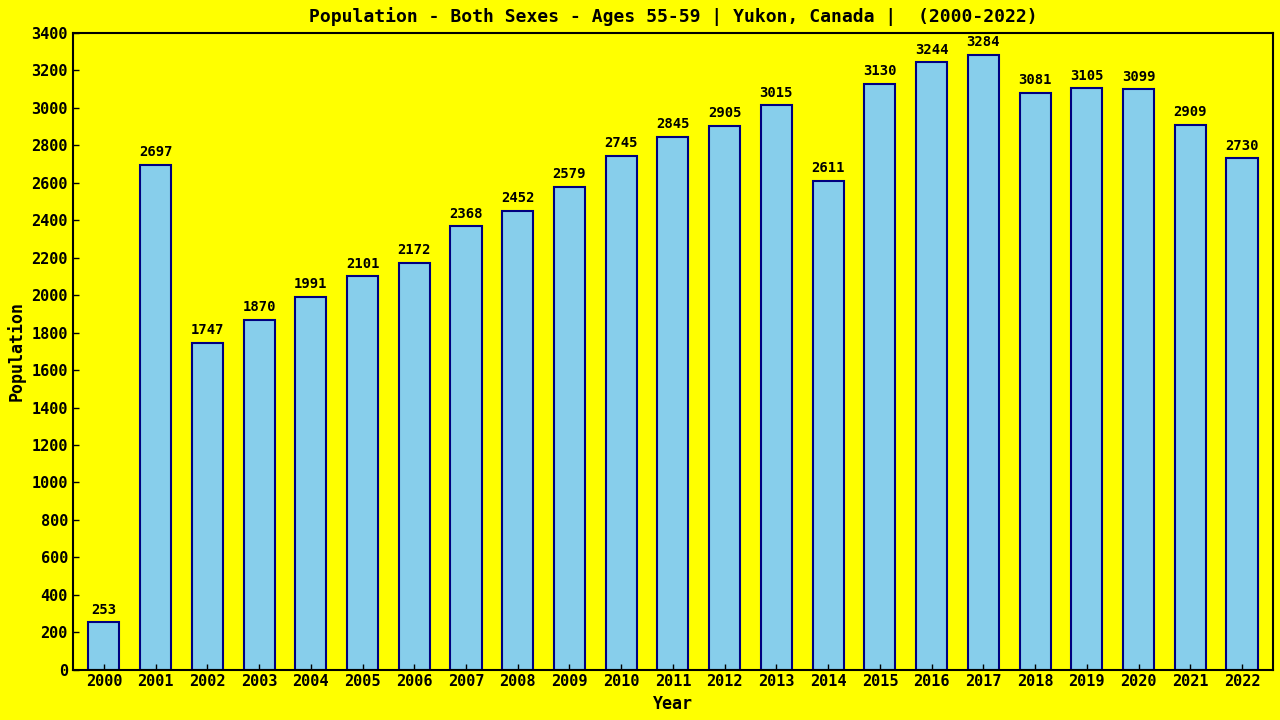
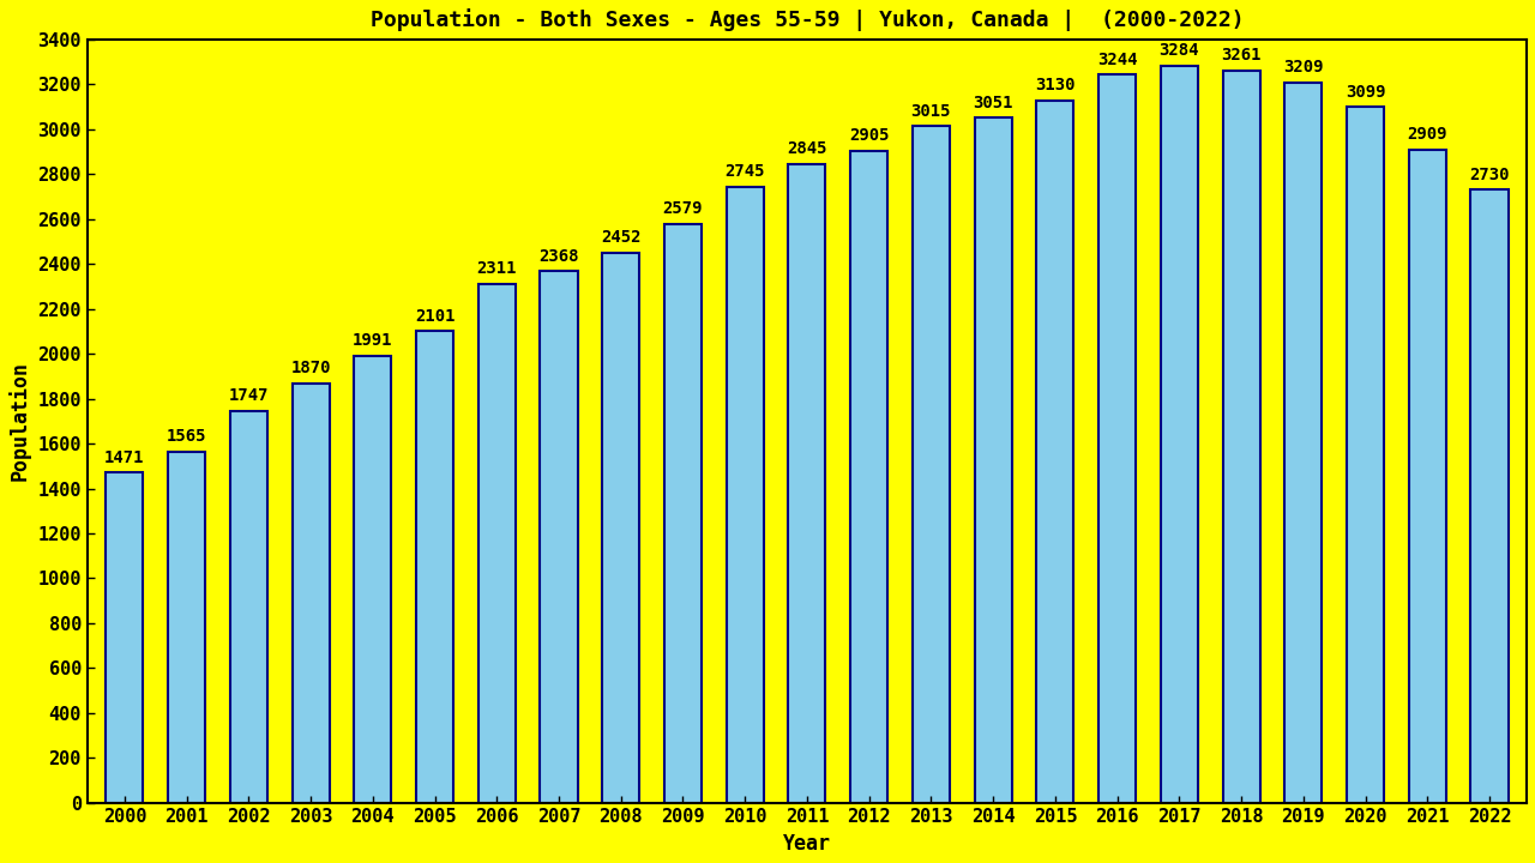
2000: 253 -> 1471
2001: 2697 -> 1565
2006: 2172 -> 2311
2014: 2611 -> 3051
2018: 3081 -> 3261
2019: 3105 -> 3209
